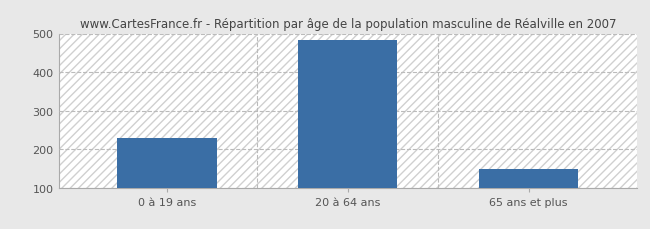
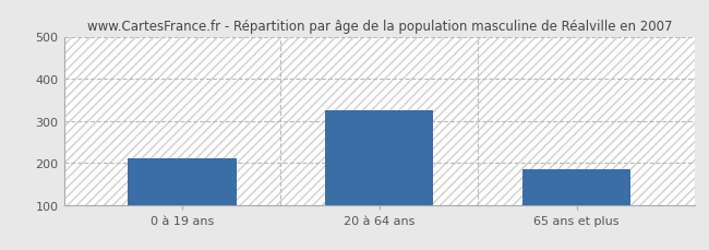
0 à 19 ans: 230 -> 210
20 à 64 ans: 484 -> 325
65 ans et plus: 148 -> 185
